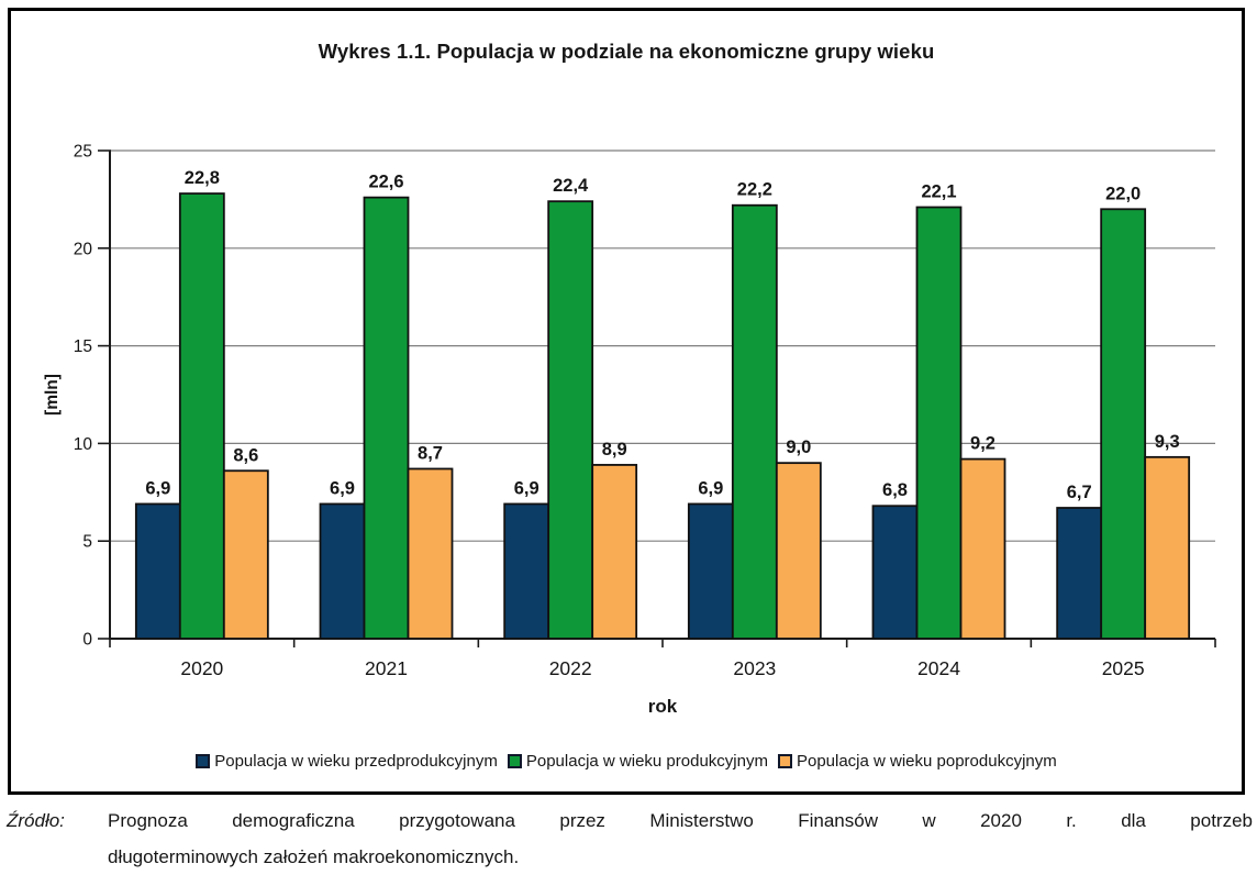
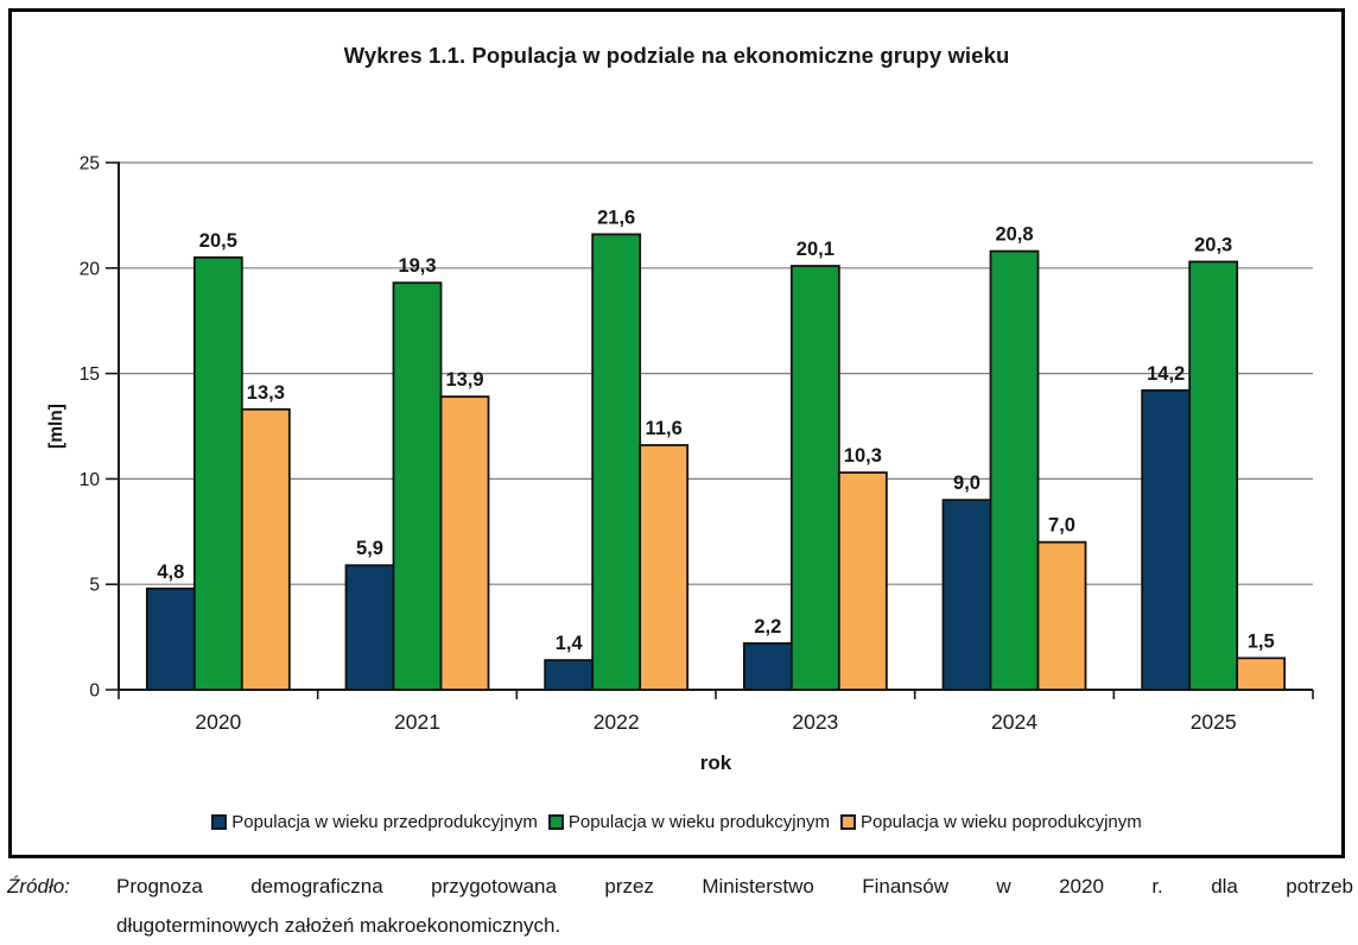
Populacja w wieku przedprodukcyjnym/2020: 6,9 -> 4,8
Populacja w wieku produkcyjnym/2020: 22,8 -> 20,5
Populacja w wieku poprodukcyjnym/2020: 8,6 -> 13,3
Populacja w wieku przedprodukcyjnym/2021: 6,9 -> 5,9
Populacja w wieku produkcyjnym/2021: 22,6 -> 19,3
Populacja w wieku poprodukcyjnym/2021: 8,7 -> 13,9
Populacja w wieku przedprodukcyjnym/2022: 6,9 -> 1,4
Populacja w wieku produkcyjnym/2022: 22,4 -> 21,6
Populacja w wieku poprodukcyjnym/2022: 8,9 -> 11,6
Populacja w wieku przedprodukcyjnym/2023: 6,9 -> 2,2
Populacja w wieku produkcyjnym/2023: 22,2 -> 20,1
Populacja w wieku poprodukcyjnym/2023: 9,0 -> 10,3
Populacja w wieku przedprodukcyjnym/2024: 6,8 -> 9,0
Populacja w wieku produkcyjnym/2024: 22,1 -> 20,8
Populacja w wieku poprodukcyjnym/2024: 9,2 -> 7,0
Populacja w wieku przedprodukcyjnym/2025: 6,7 -> 14,2
Populacja w wieku produkcyjnym/2025: 22,0 -> 20,3
Populacja w wieku poprodukcyjnym/2025: 9,3 -> 1,5
